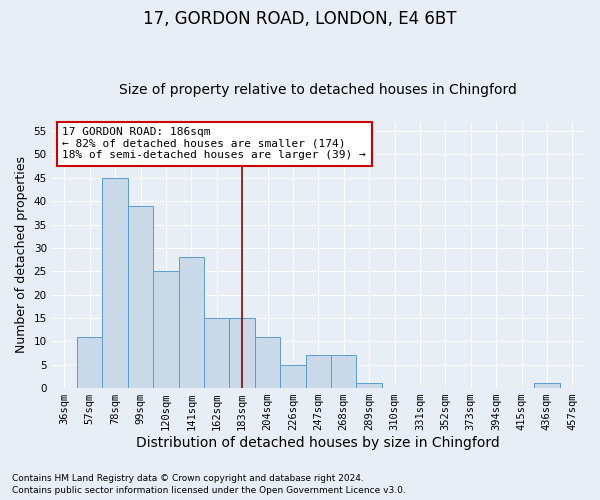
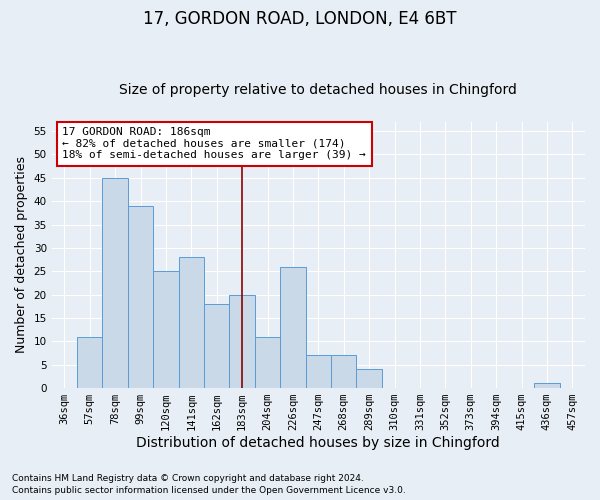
162sqm: 15 -> 18
183sqm: 15 -> 20
226sqm: 5 -> 26
289sqm: 1 -> 4
